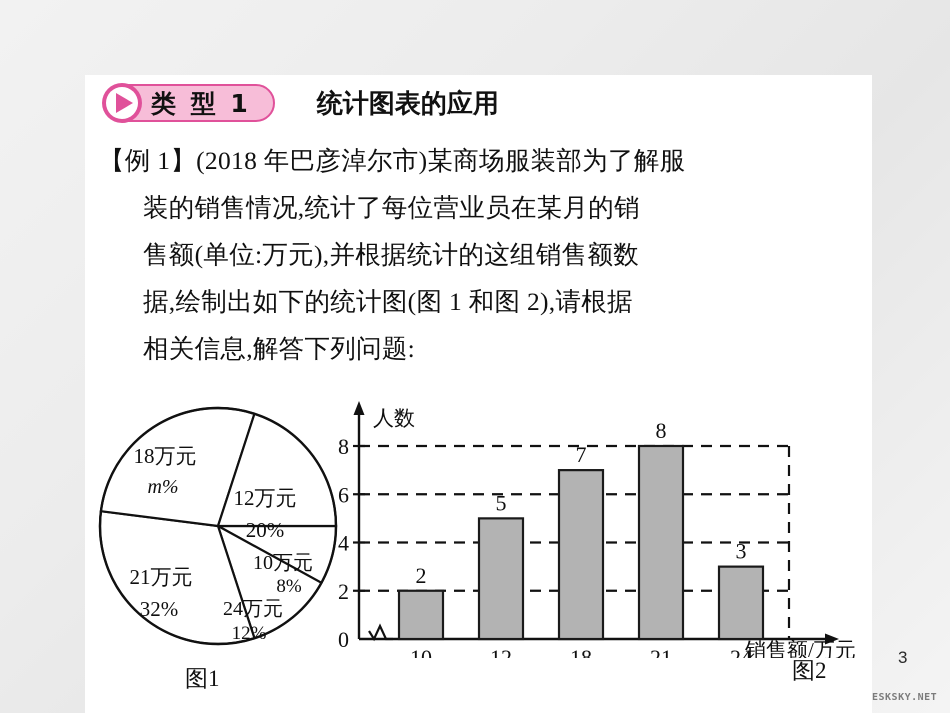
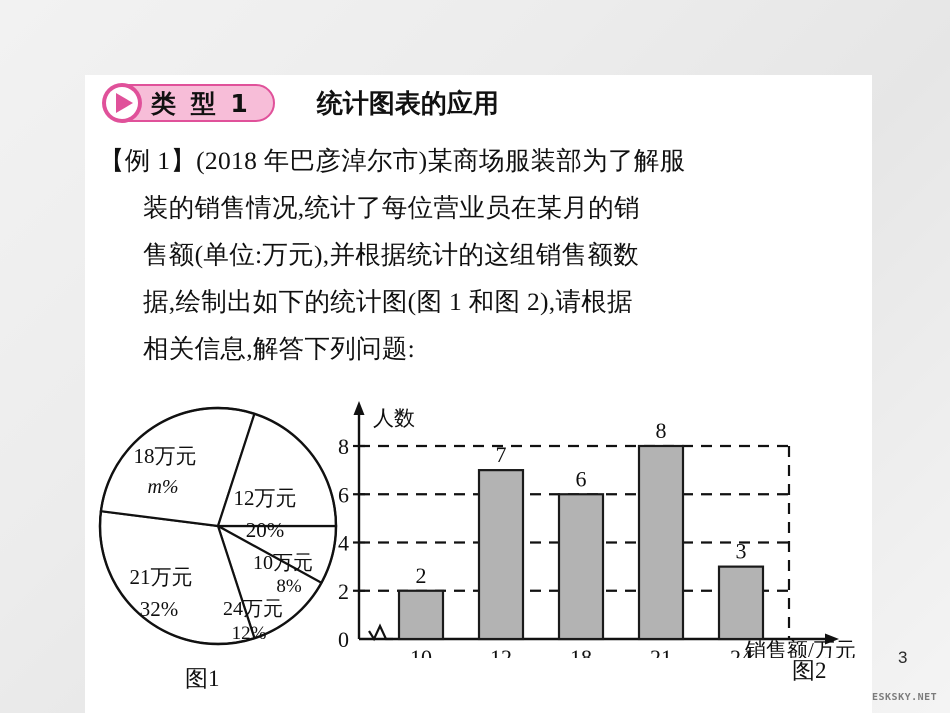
图2/12: 5 -> 7
图2/18: 7 -> 6
